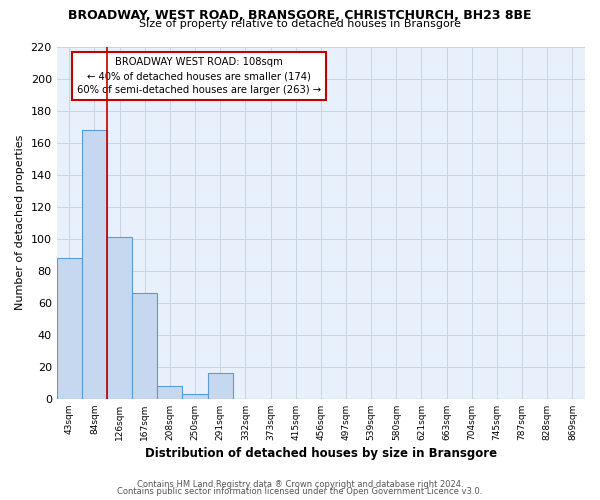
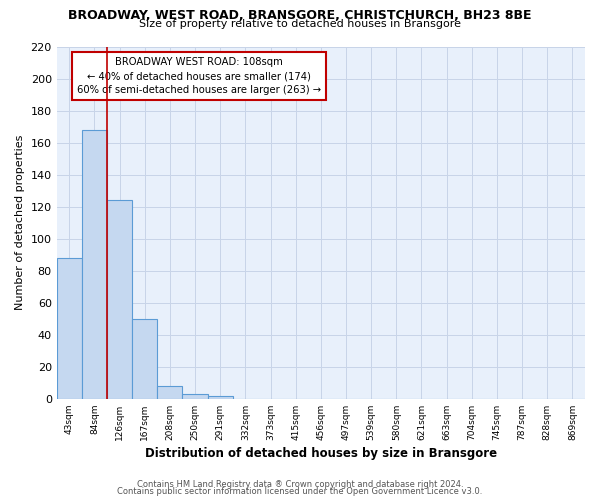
126sqm: 101 -> 124
167sqm: 66 -> 50
291sqm: 16 -> 2
